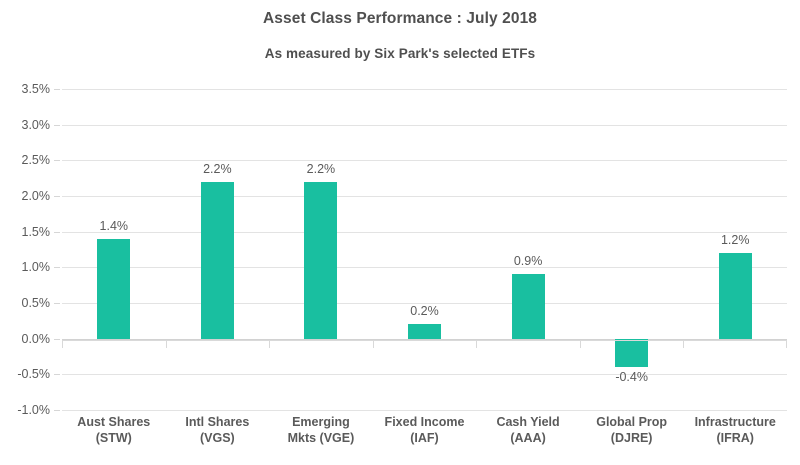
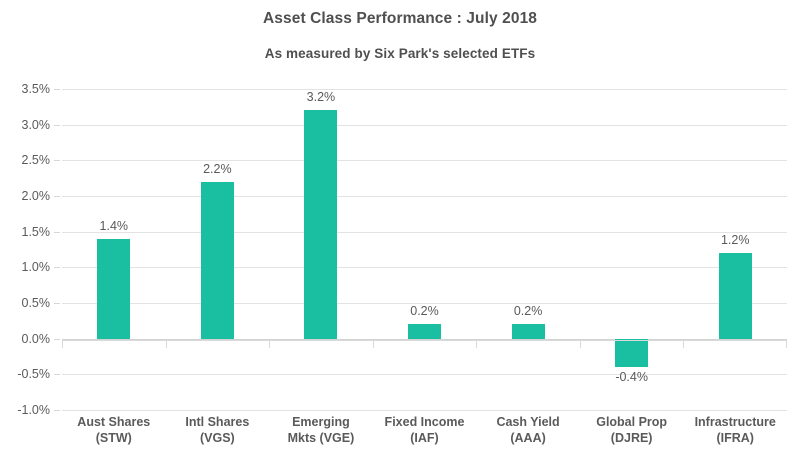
Emerging Mkts (VGE): 2.2% -> 3.2%
Cash Yield (AAA): 0.9% -> 0.2%
